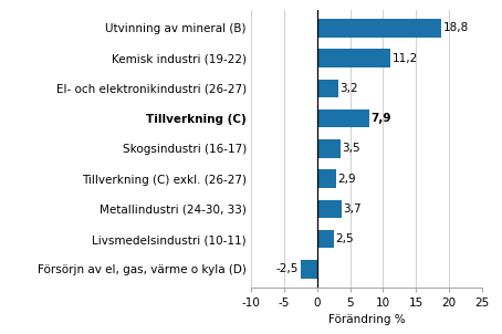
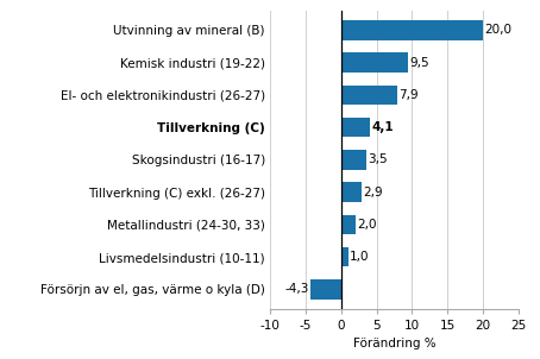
Utvinning av mineral (B): 18,8 -> 20,0
Kemisk industri (19-22): 11,2 -> 9,5
El- och elektronikindustri (26-27): 3,2 -> 7,9
Tillverkning (C): 7,9 -> 4,1
Metallindustri (24-30, 33): 3,7 -> 2,0
Livsmedelsindustri (10-11): 2,5 -> 1,0
Försörjn av el, gas, värme o kyla (D): -2,5 -> -4,3
